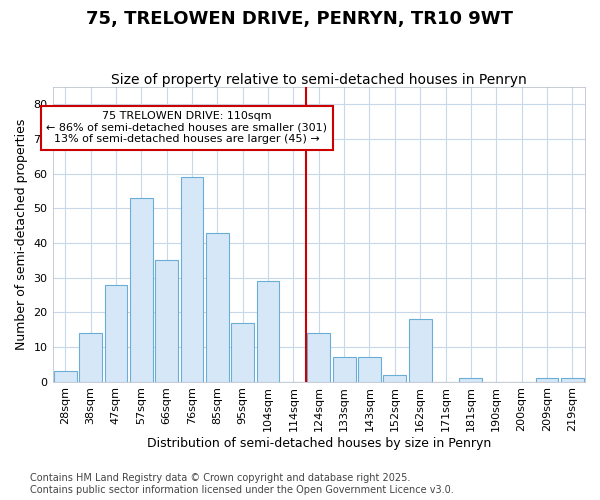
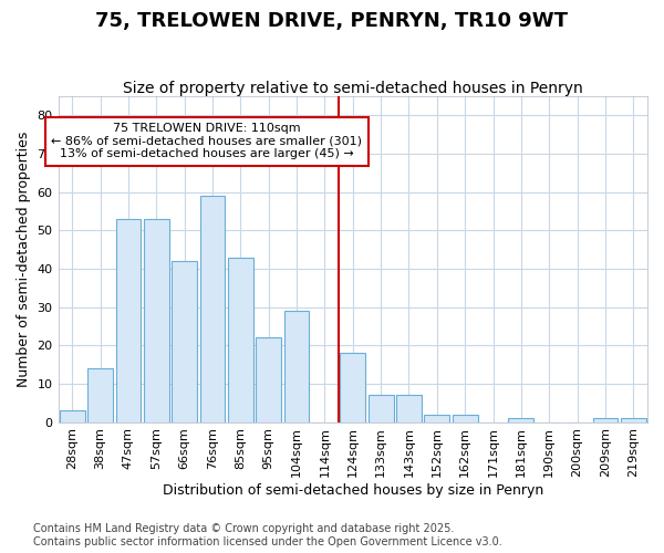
47sqm: 28 -> 53
66sqm: 35 -> 42
95sqm: 17 -> 22
124sqm: 14 -> 18
162sqm: 18 -> 2
